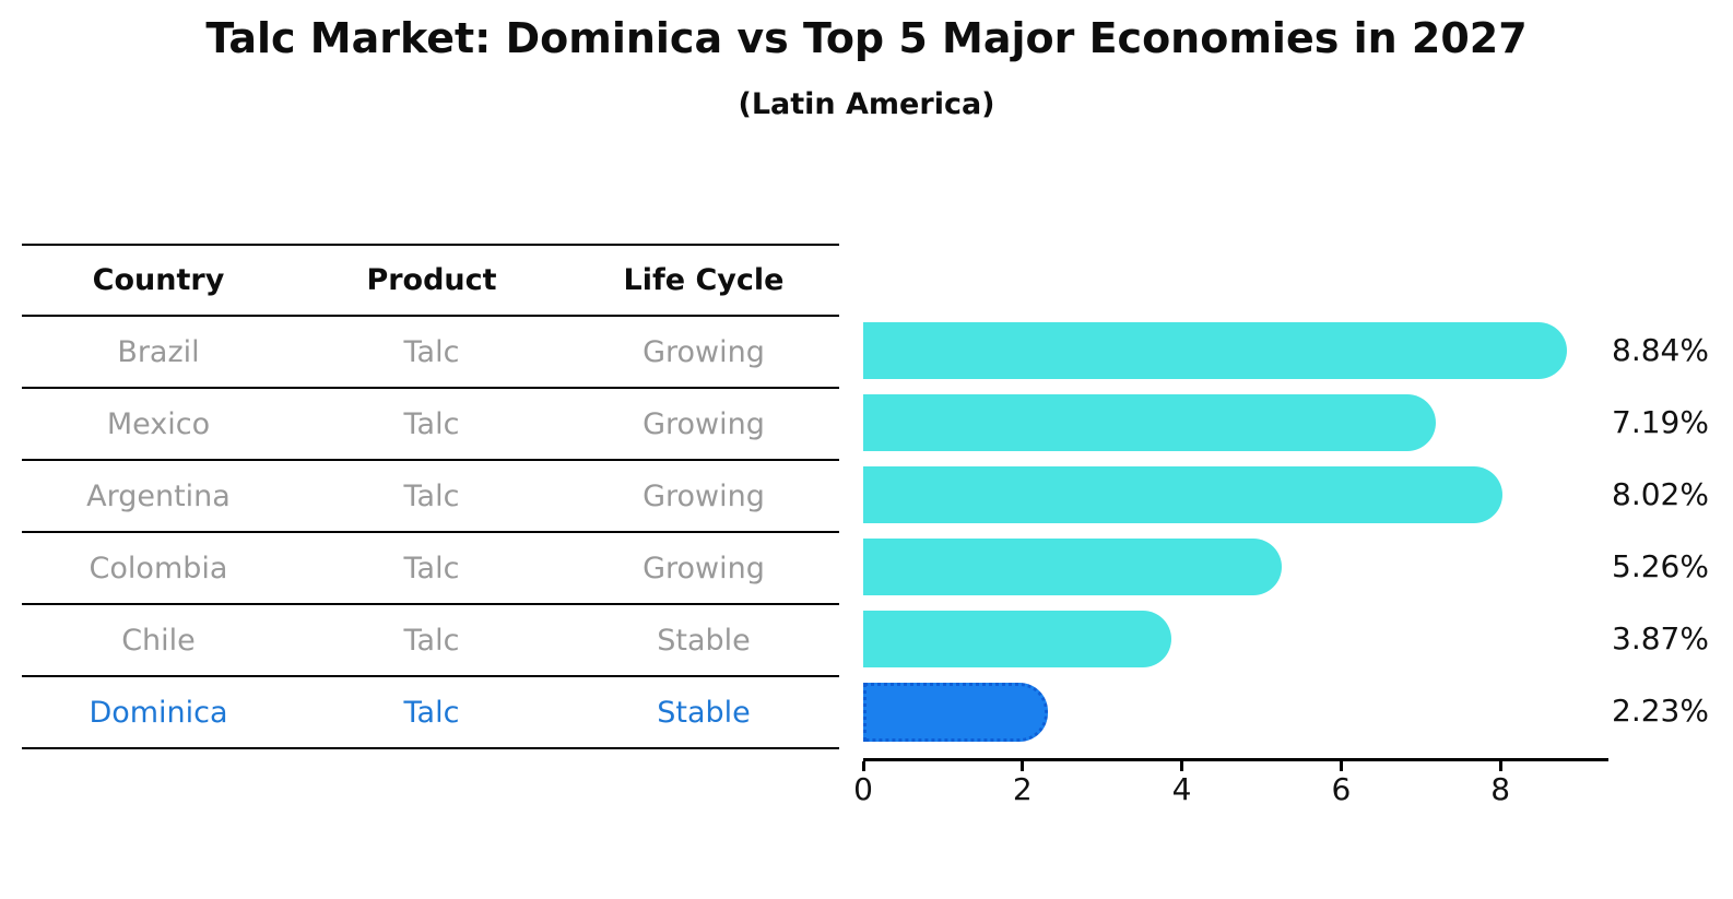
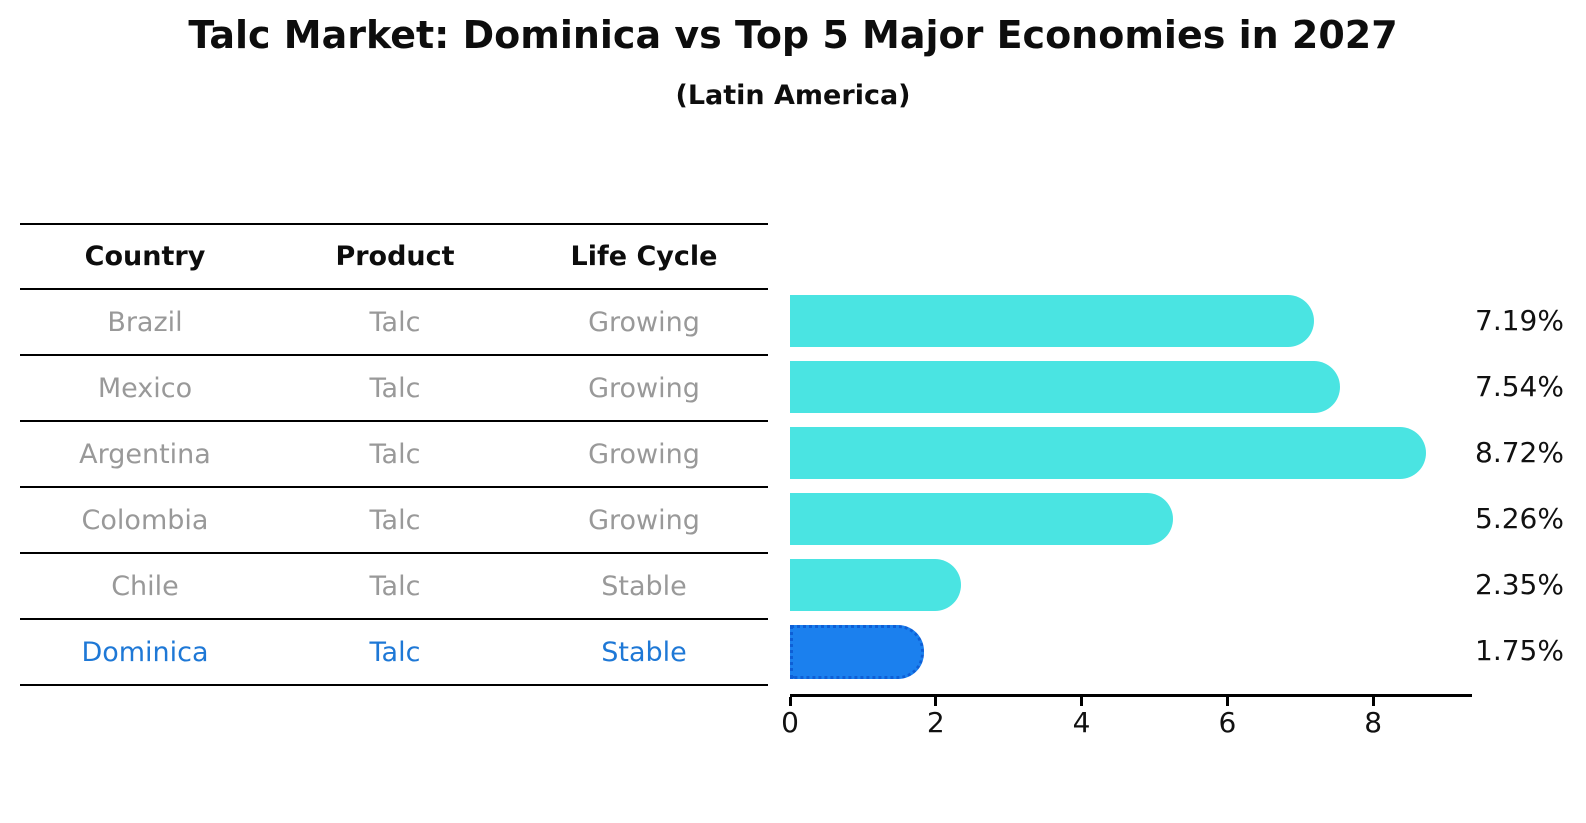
Brazil: 8.84% -> 7.19%
Mexico: 7.19% -> 7.54%
Argentina: 8.02% -> 8.72%
Chile: 3.87% -> 2.35%
Dominica: 2.23% -> 1.75%
